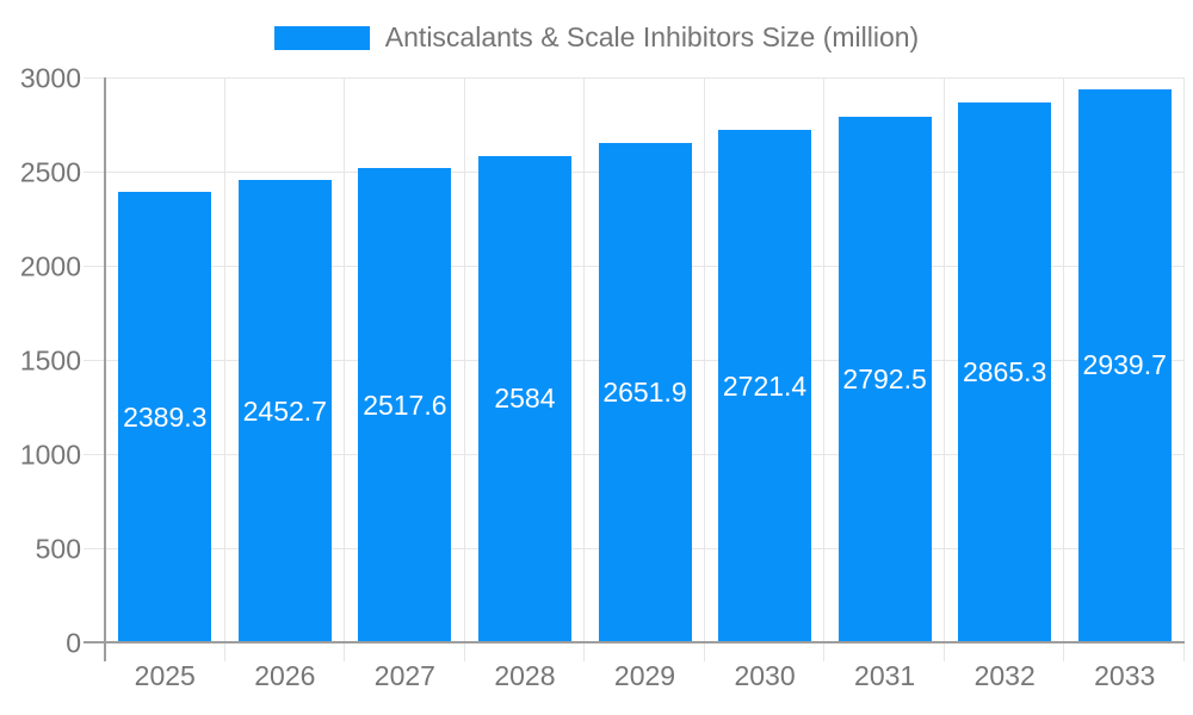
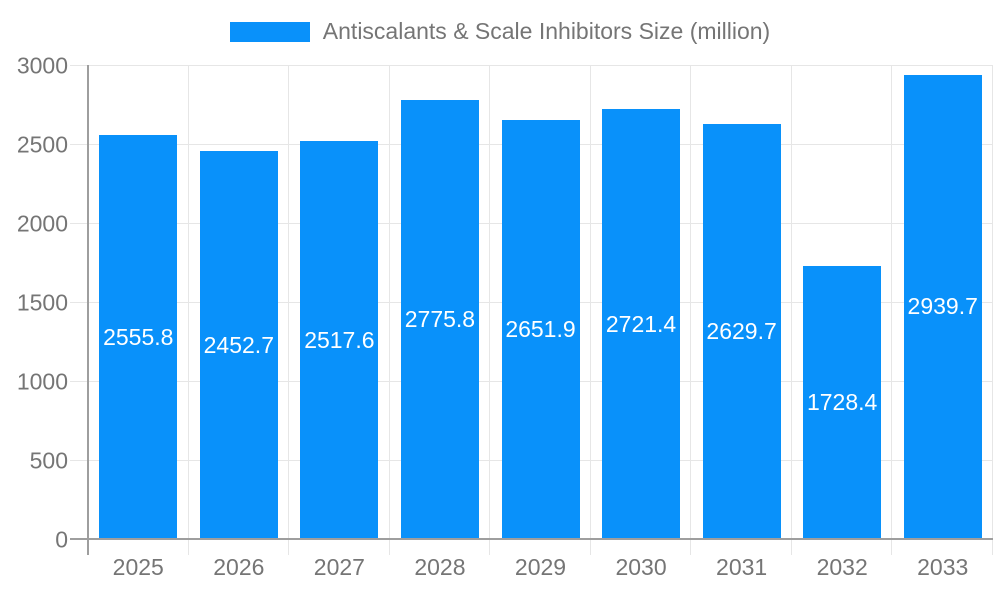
2025: 2389.3 -> 2555.8
2028: 2584 -> 2775.8
2031: 2792.5 -> 2629.7
2032: 2865.3 -> 1728.4
